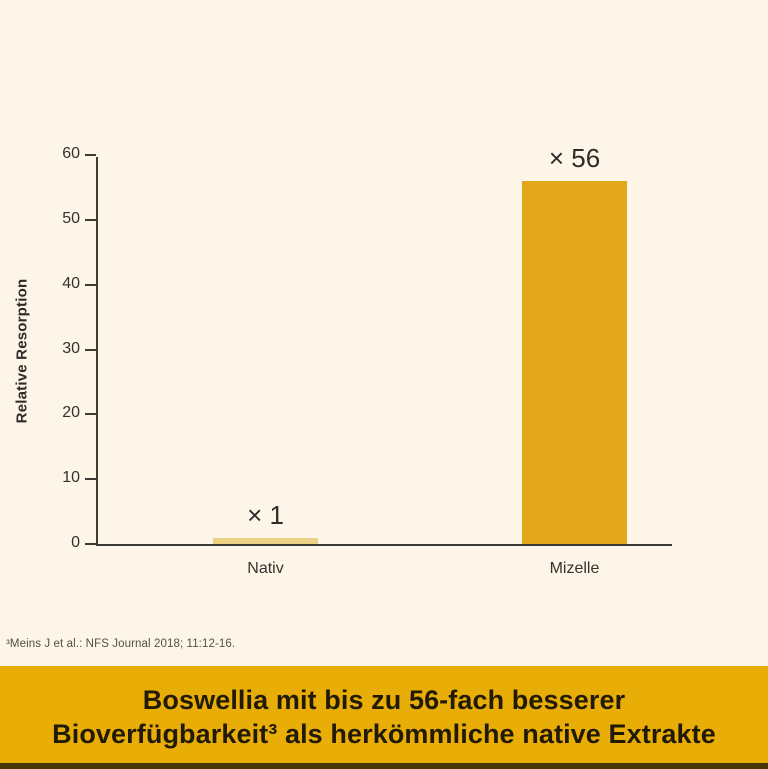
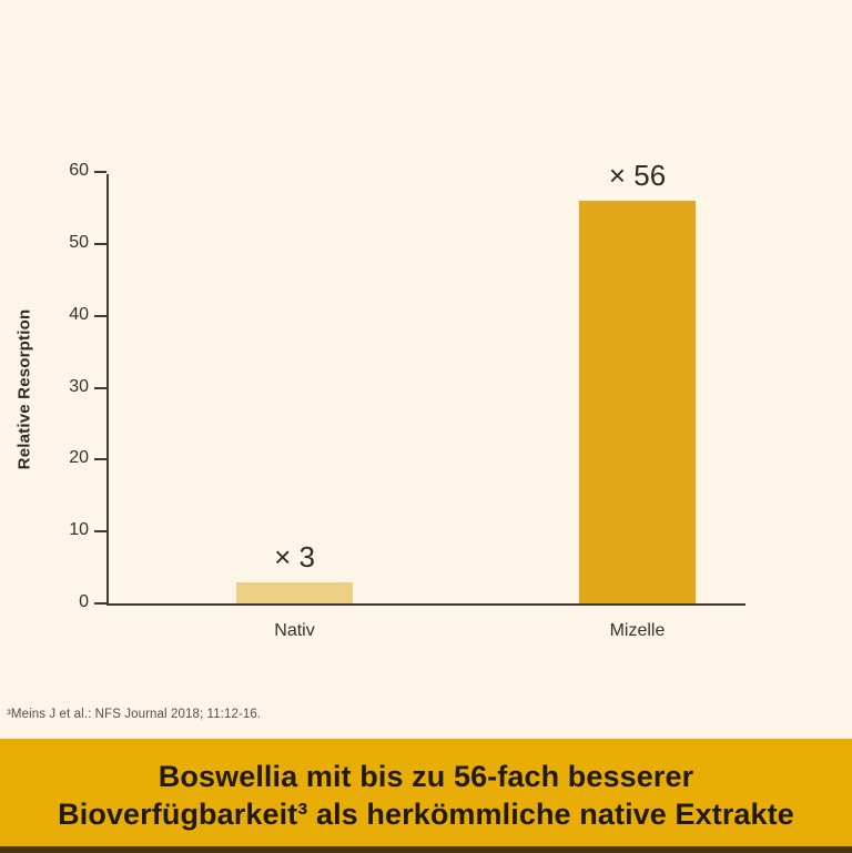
Nativ: 1 -> 3
